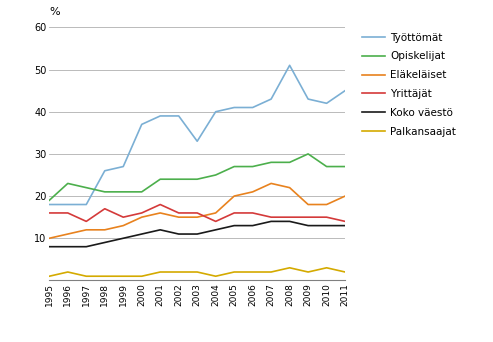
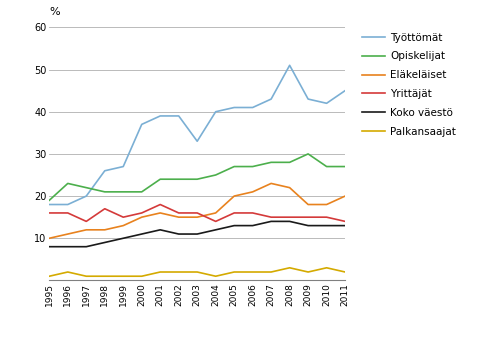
Työttömät/1997: 18 -> 20
